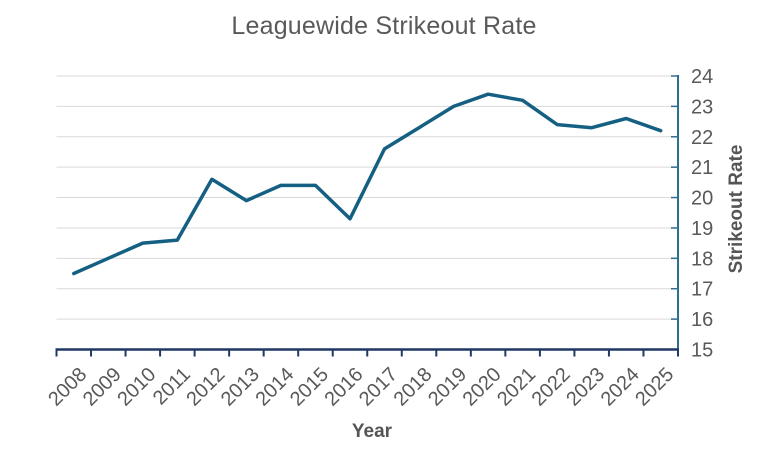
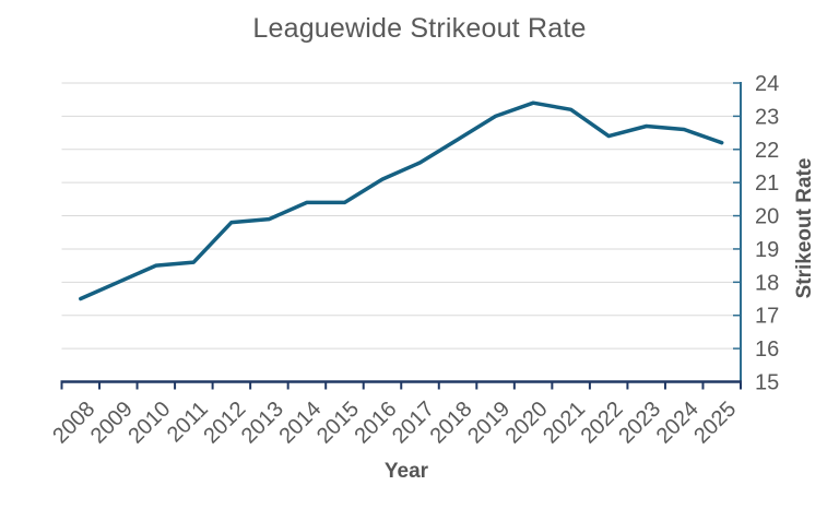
2012: 20.6 -> 19.8
2016: 19.3 -> 21.1
2023: 22.3 -> 22.7
